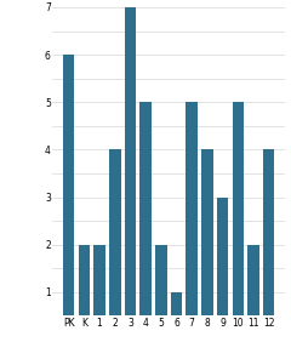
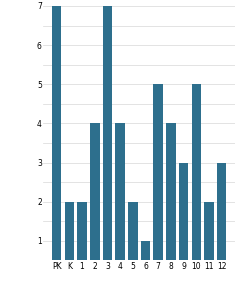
PK: 6 -> 7
4: 5 -> 4
12: 4 -> 3
